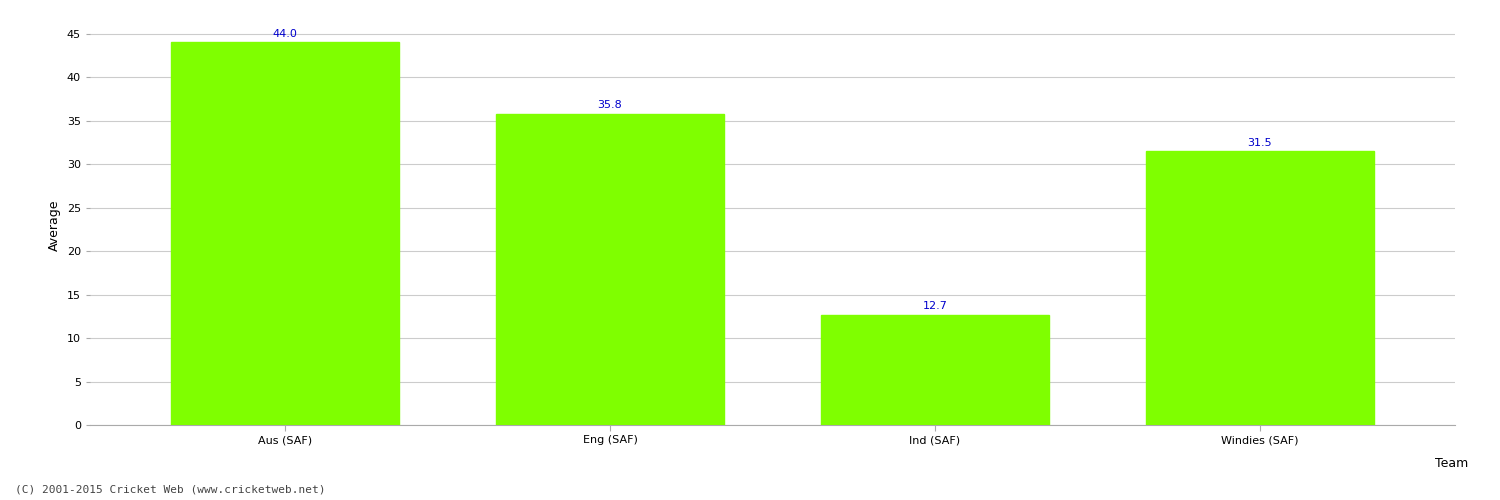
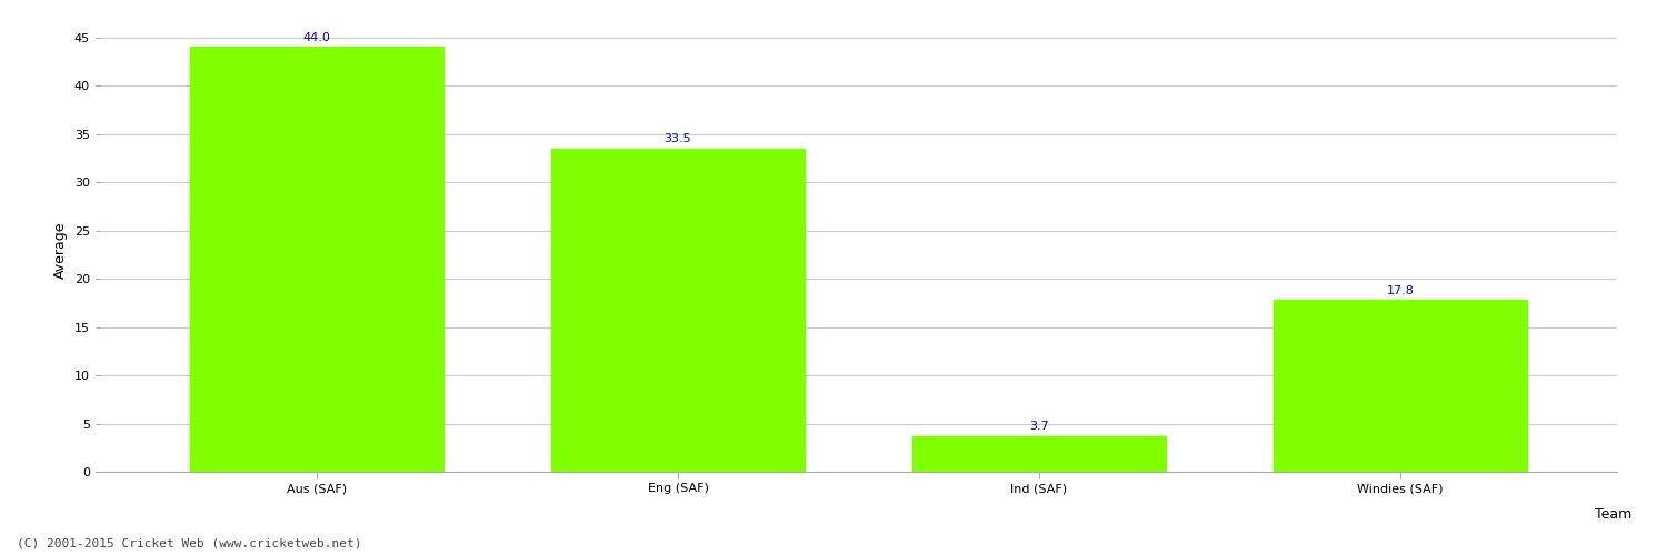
Eng (SAF): 35.8 -> 33.5
Ind (SAF): 12.7 -> 3.7
Windies (SAF): 31.5 -> 17.8
